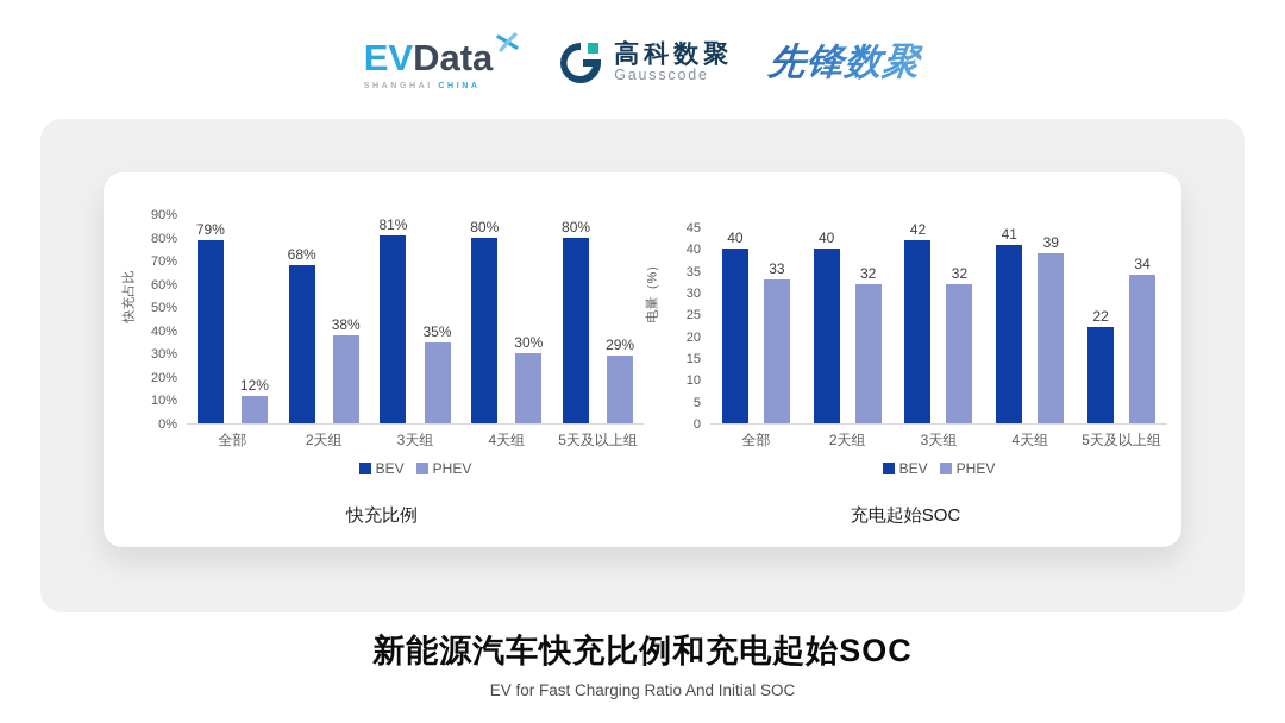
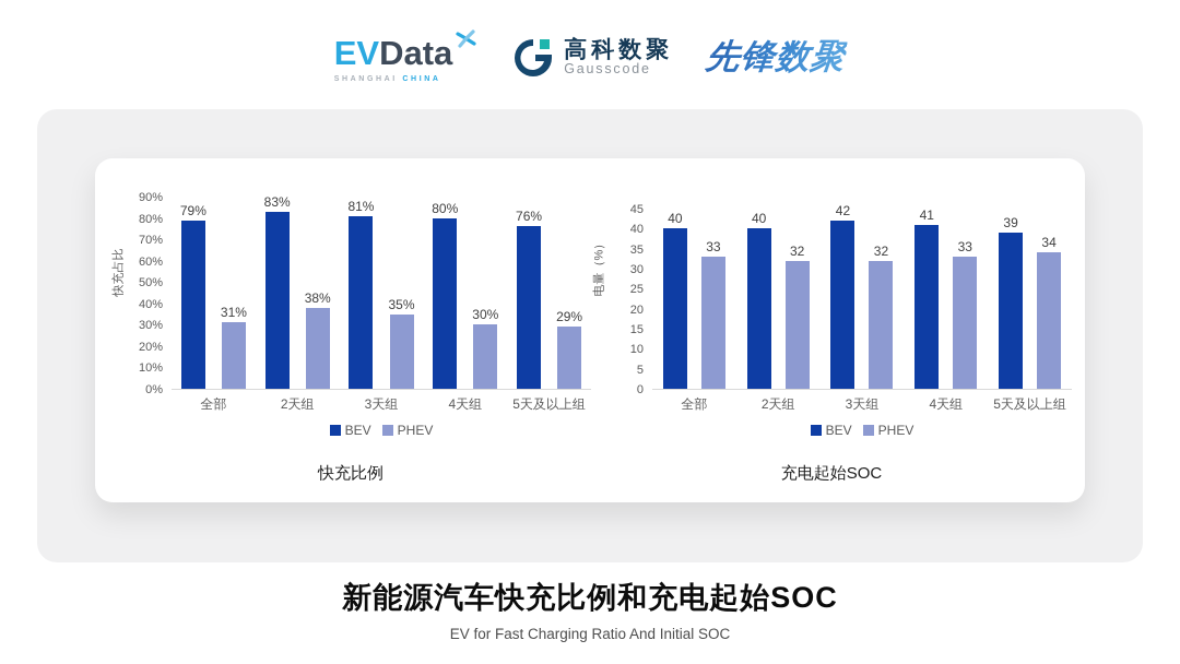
快充比例/PHEV/全部: 12% -> 31%
快充比例/BEV/2天组: 68% -> 83%
快充比例/BEV/5天及以上组: 80% -> 76%
充电起始SOC/PHEV/4天组: 39 -> 33
充电起始SOC/BEV/5天及以上组: 22 -> 39
